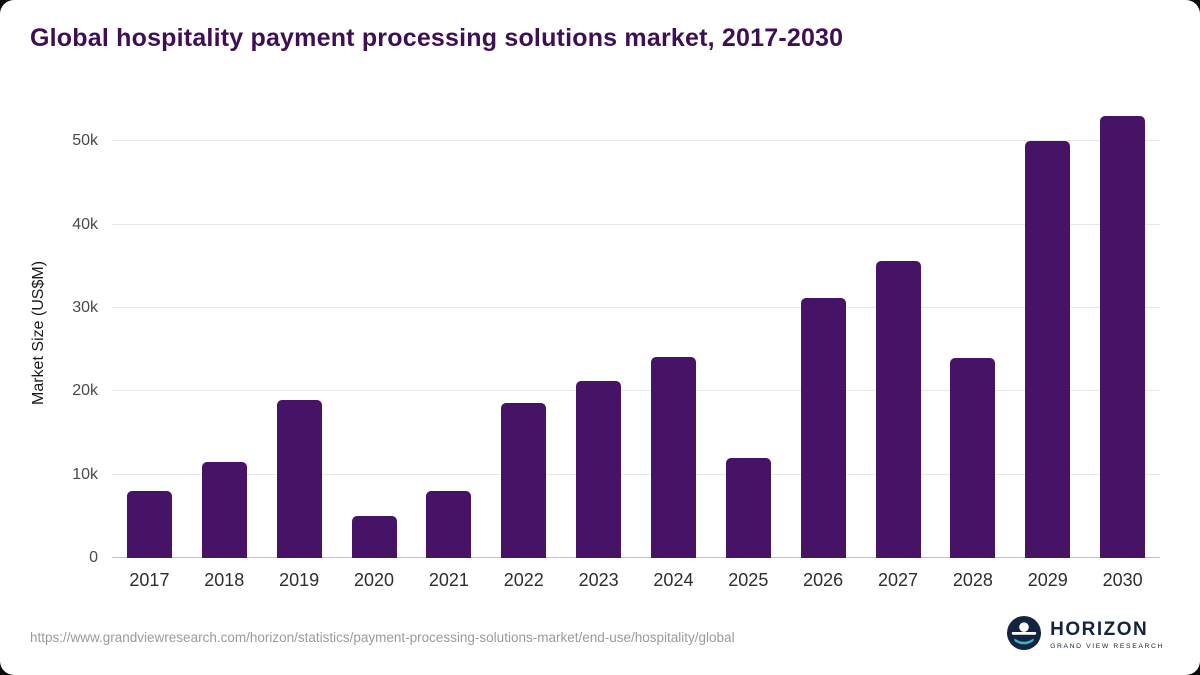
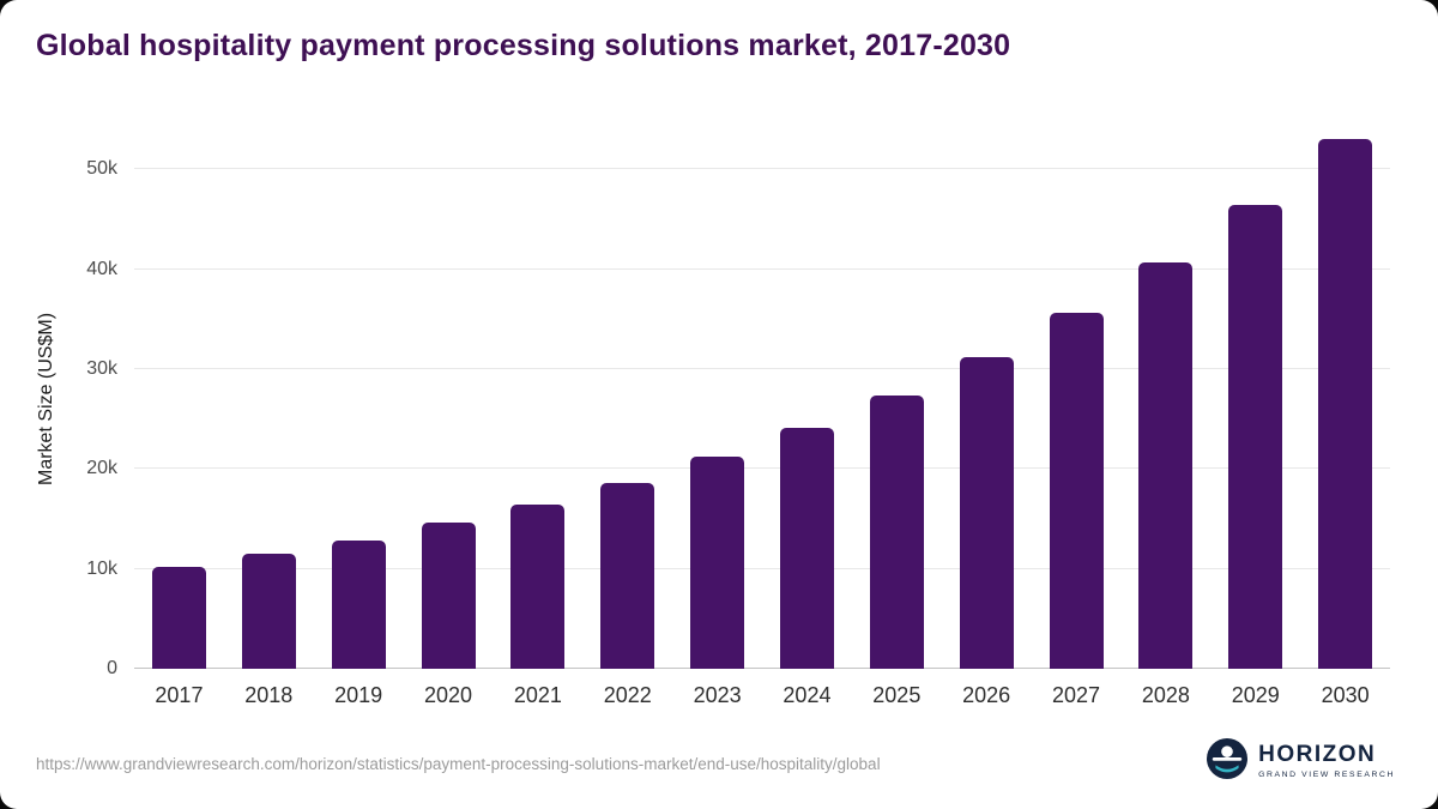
2017: 8k -> 10k
2019: 19k -> 13k
2020: 5k -> 15k
2021: 8k -> 16k
2025: 12k -> 27k
2028: 24k -> 41k
2029: 50k -> 46k
